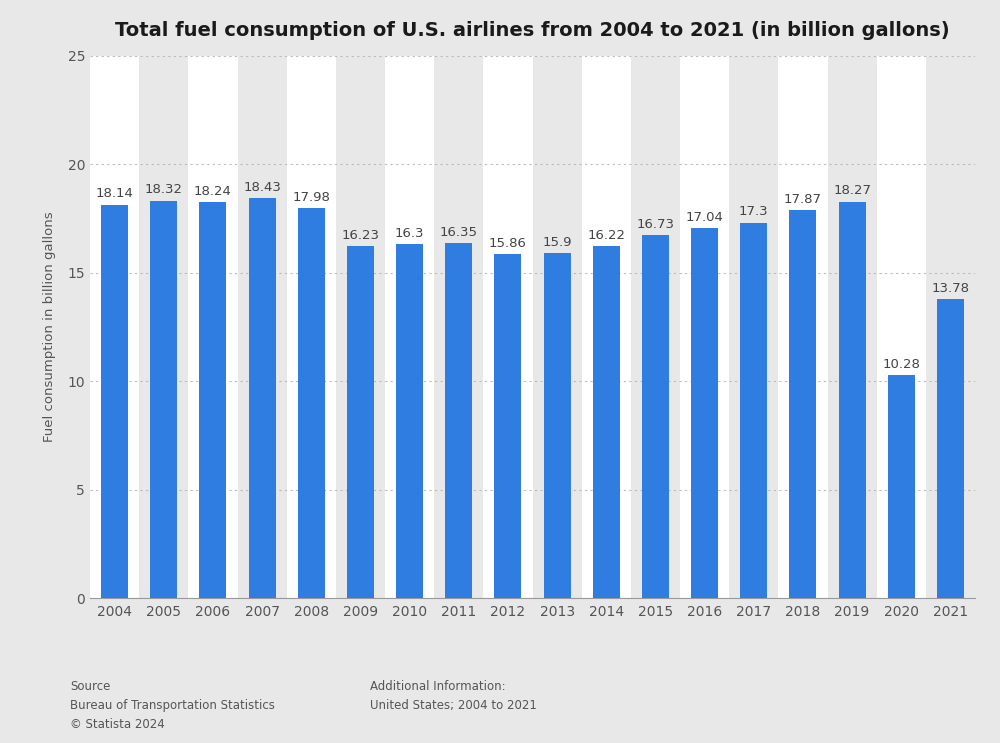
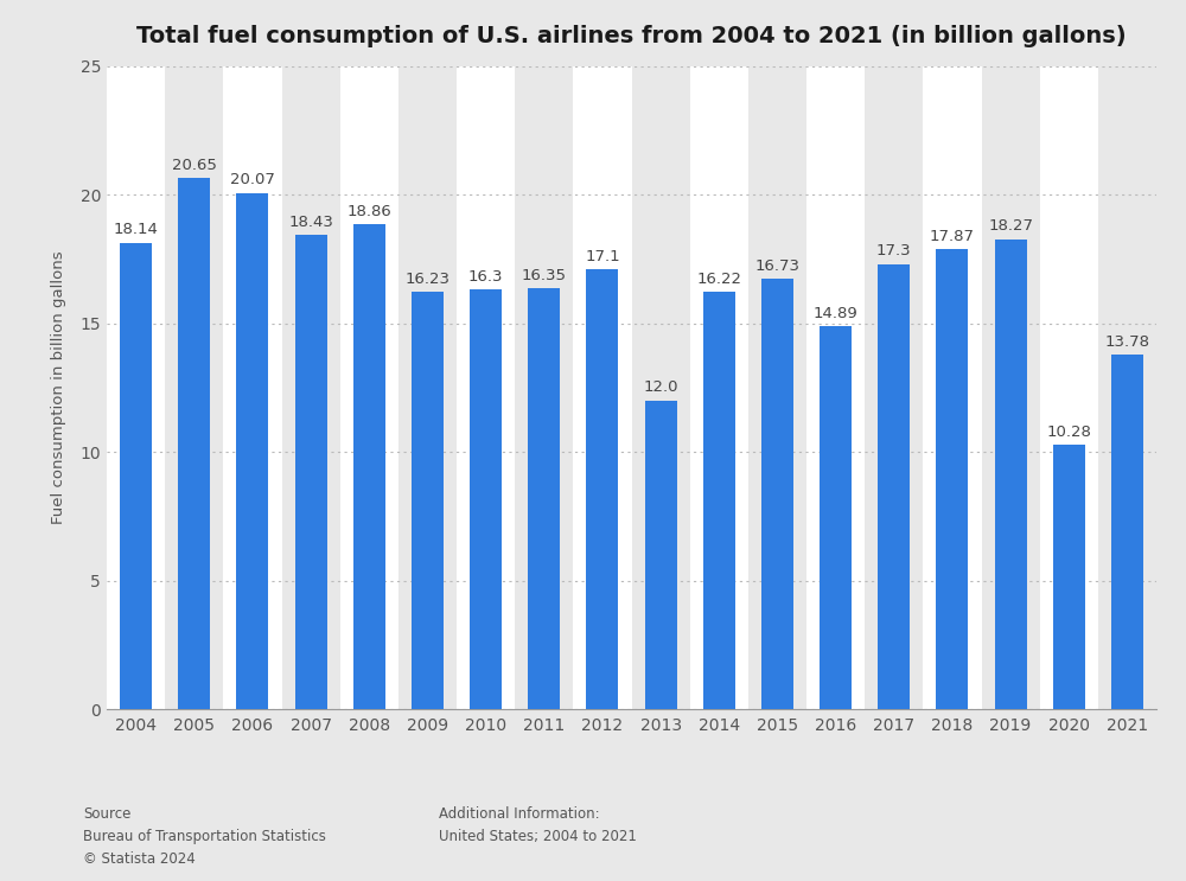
2005: 18.32 -> 20.65
2006: 18.24 -> 20.07
2008: 17.98 -> 18.86
2012: 15.86 -> 17.1
2013: 15.9 -> 12.0
2016: 17.04 -> 14.89
